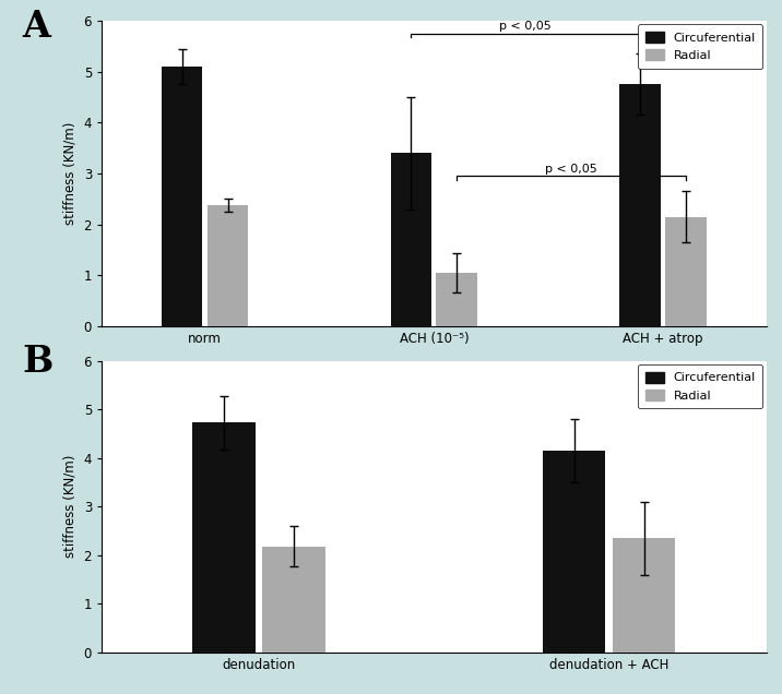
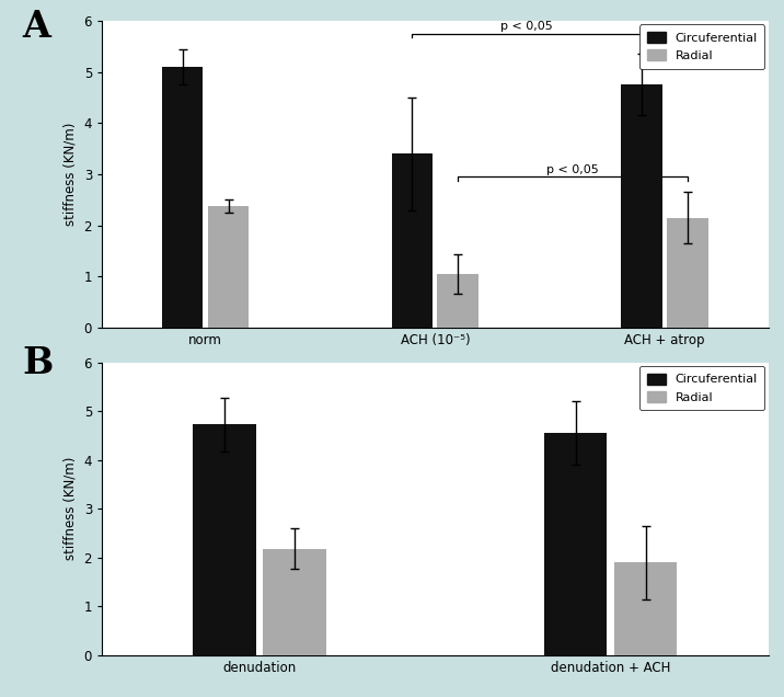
Circuferential/denudation + ACH: 4.15 -> 4.55
Radial/denudation + ACH: 2.35 -> 1.90
